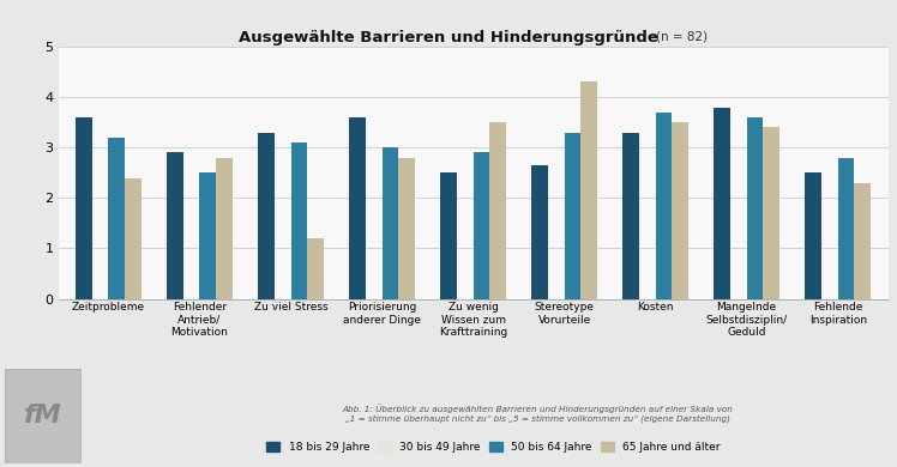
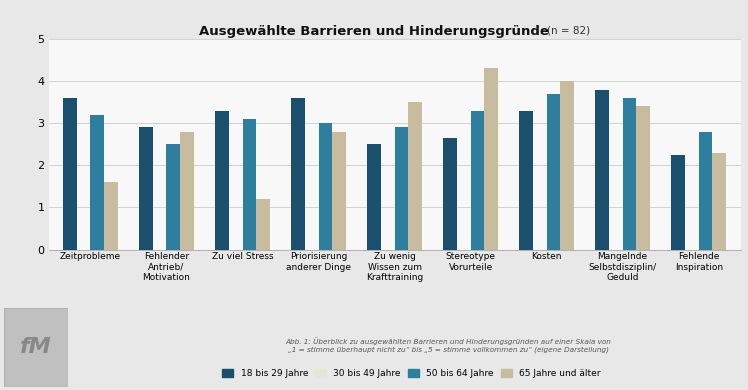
65 Jahre und älter/Zeitprobleme: 2.4 -> 1.6
65 Jahre und älter/Kosten: 3.5 -> 4.0
18 bis 29 Jahre/Fehlende Inspiration: 2.50 -> 2.25
